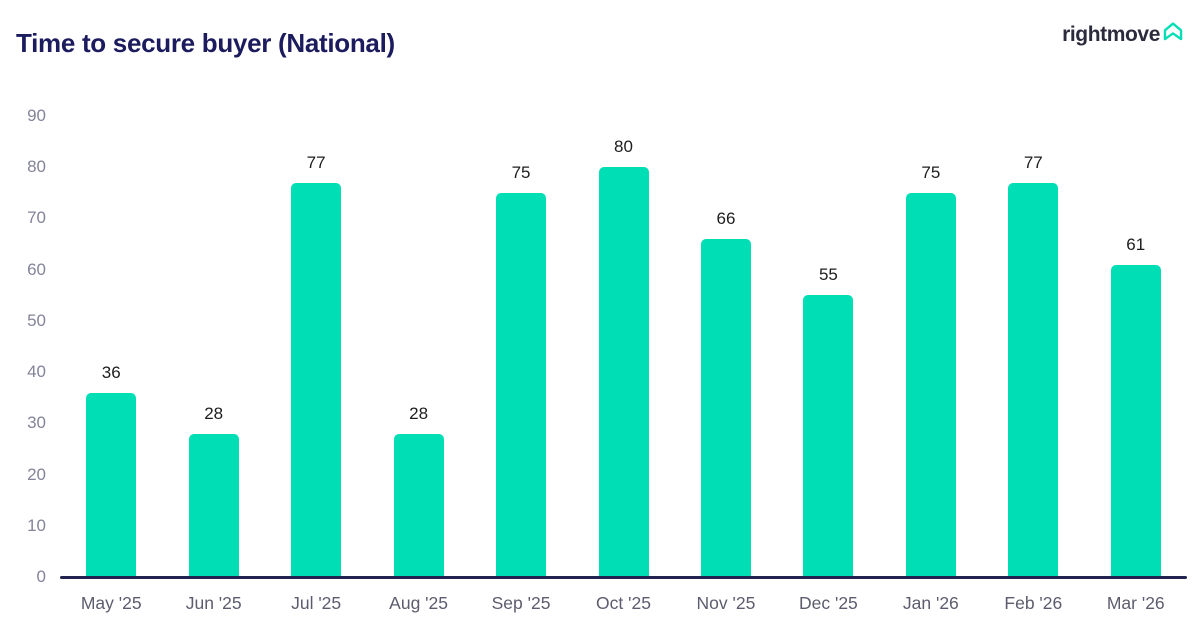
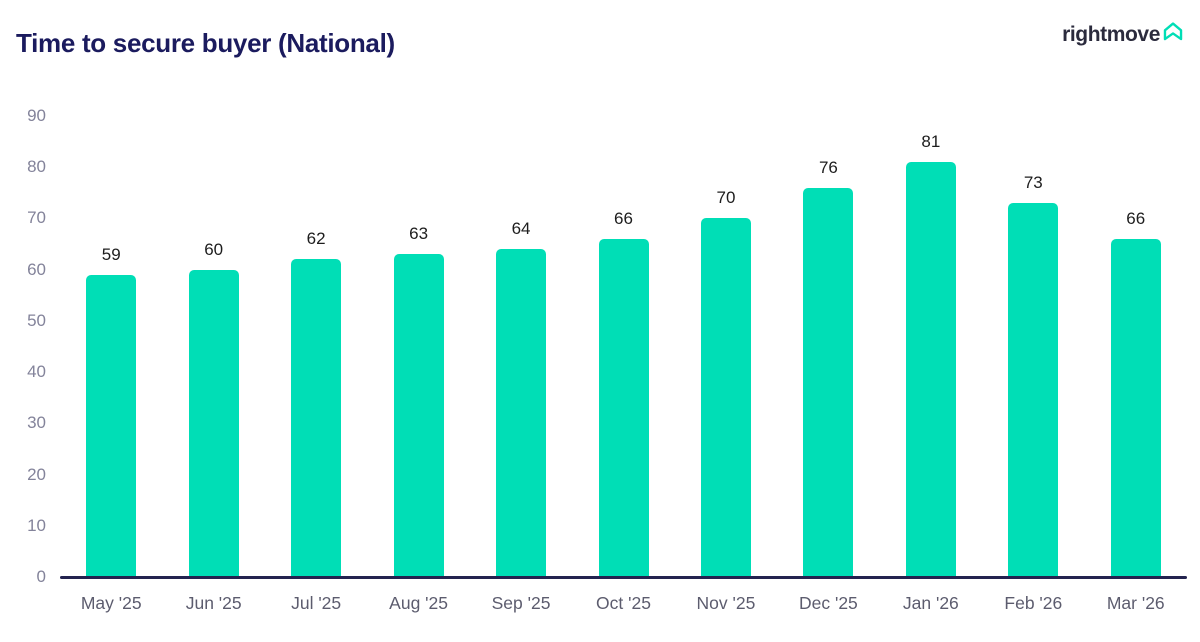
May '25: 36 -> 59
Jun '25: 28 -> 60
Jul '25: 77 -> 62
Aug '25: 28 -> 63
Sep '25: 75 -> 64
Oct '25: 80 -> 66
Nov '25: 66 -> 70
Dec '25: 55 -> 76
Jan '26: 75 -> 81
Feb '26: 77 -> 73
Mar '26: 61 -> 66
